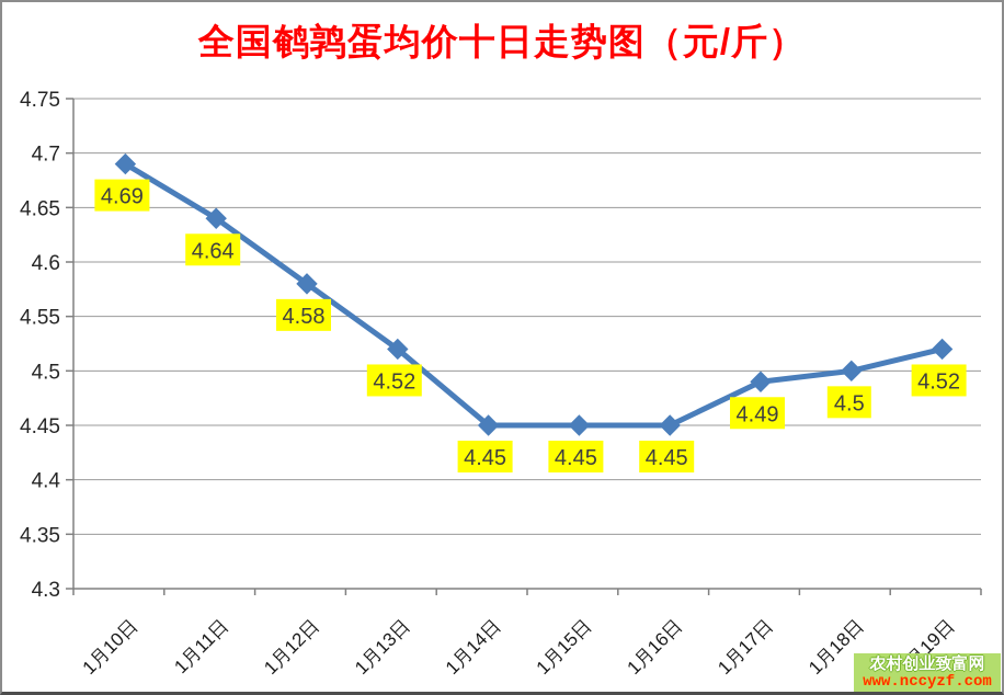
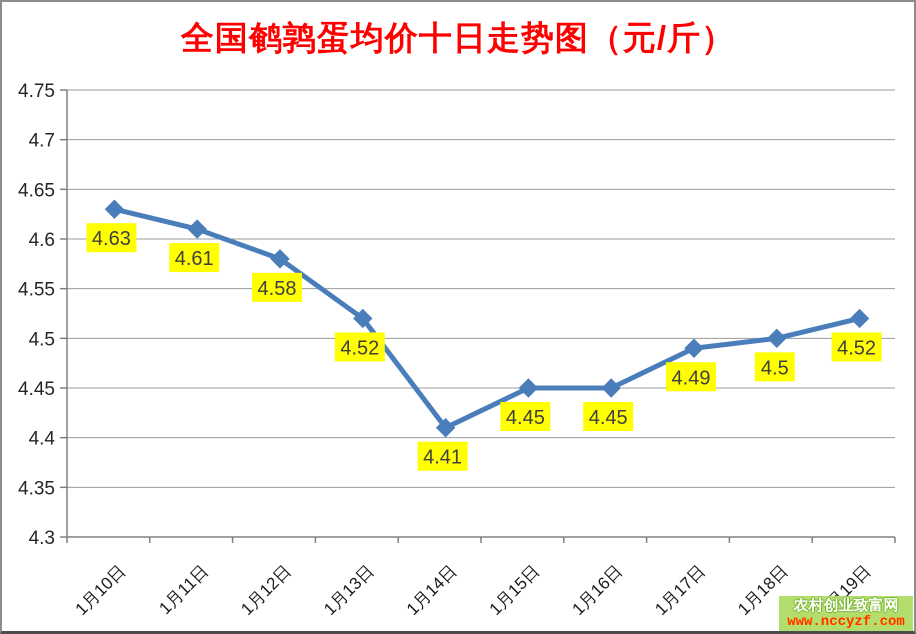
1月10日: 4.69 -> 4.63
1月11日: 4.64 -> 4.61
1月14日: 4.45 -> 4.41
